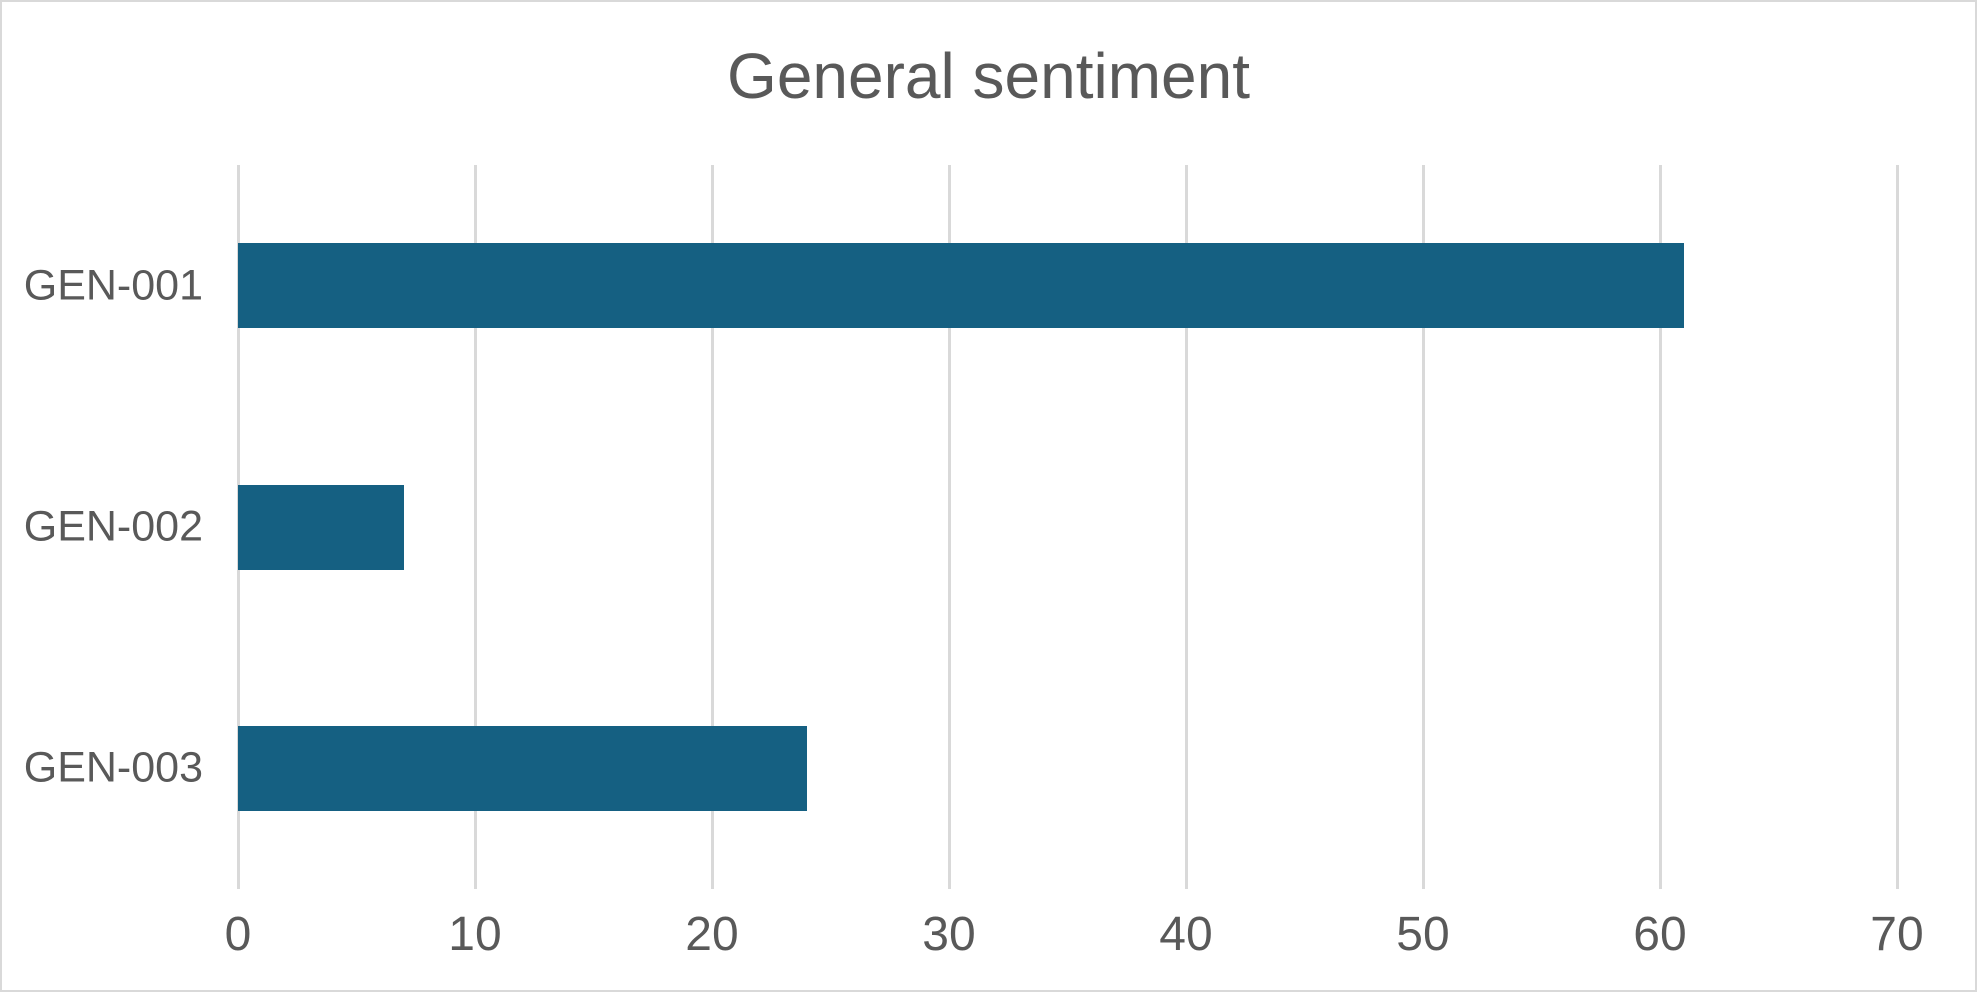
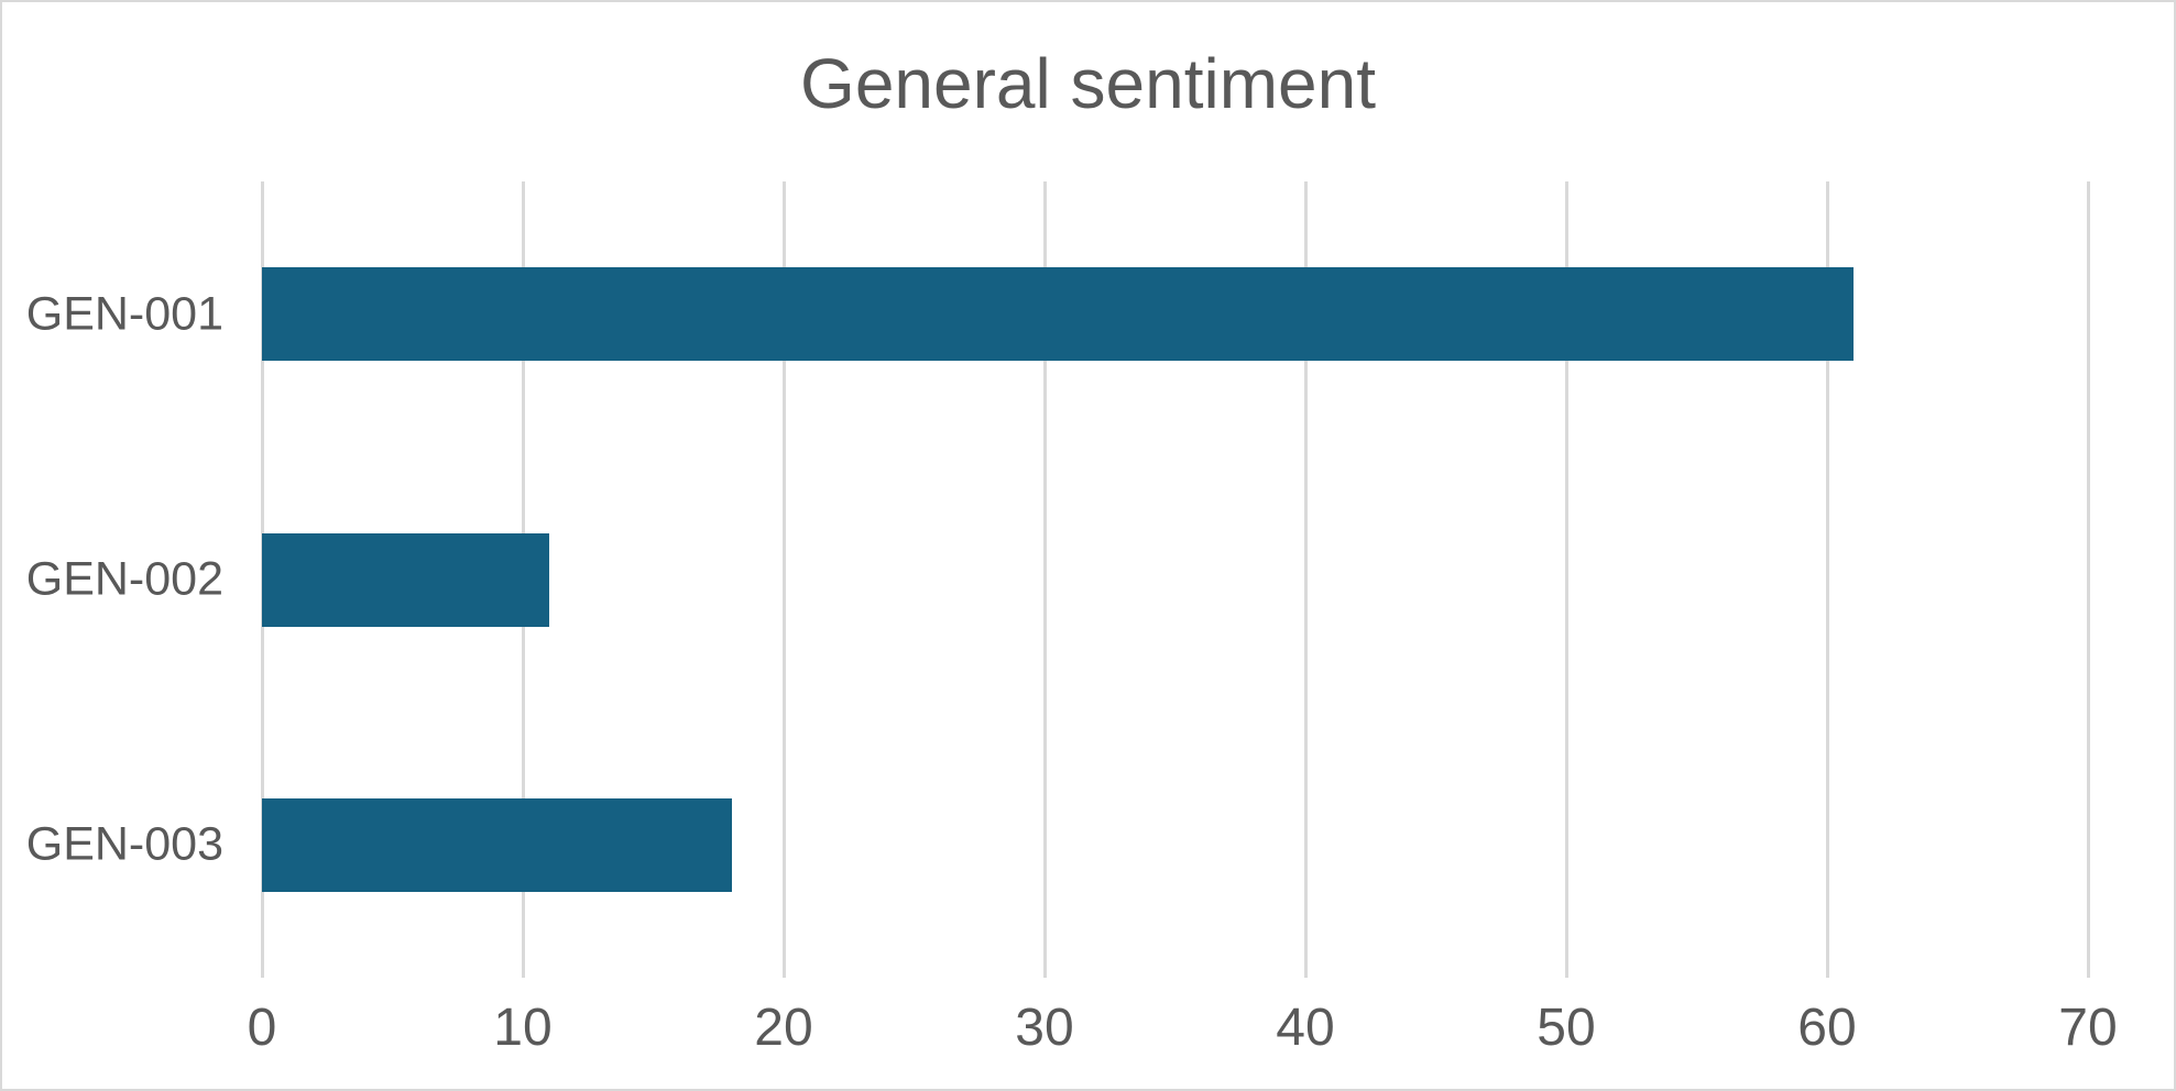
GEN-002: 7 -> 11
GEN-003: 24 -> 18
